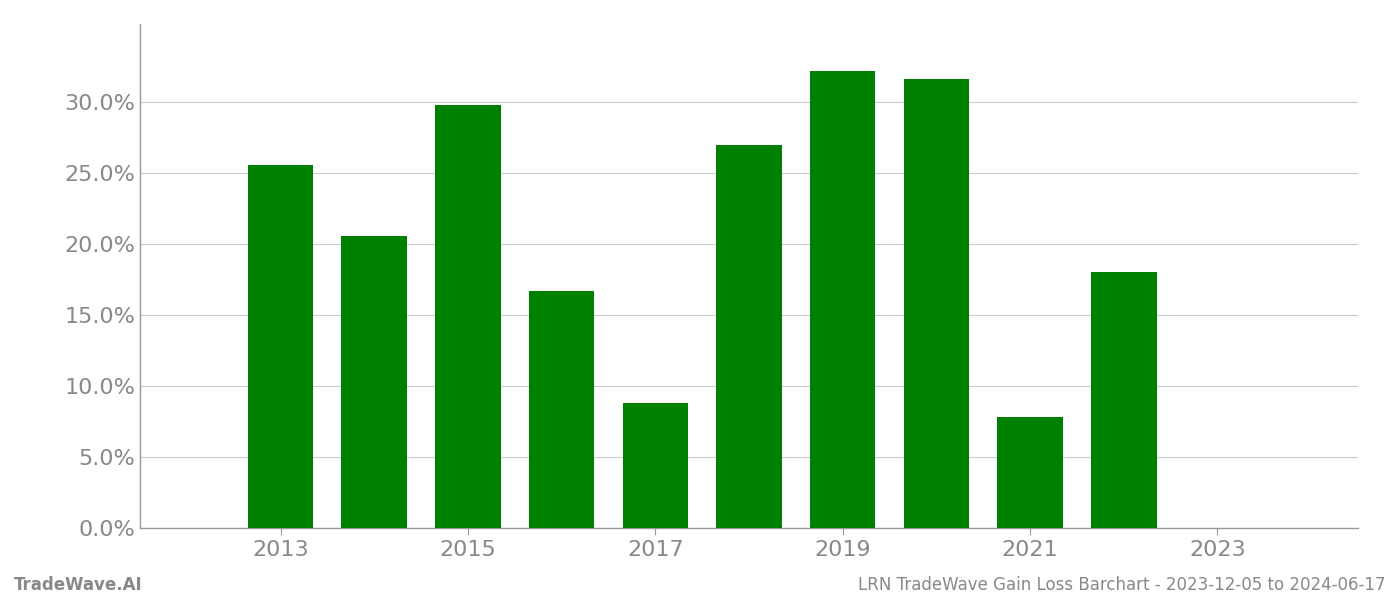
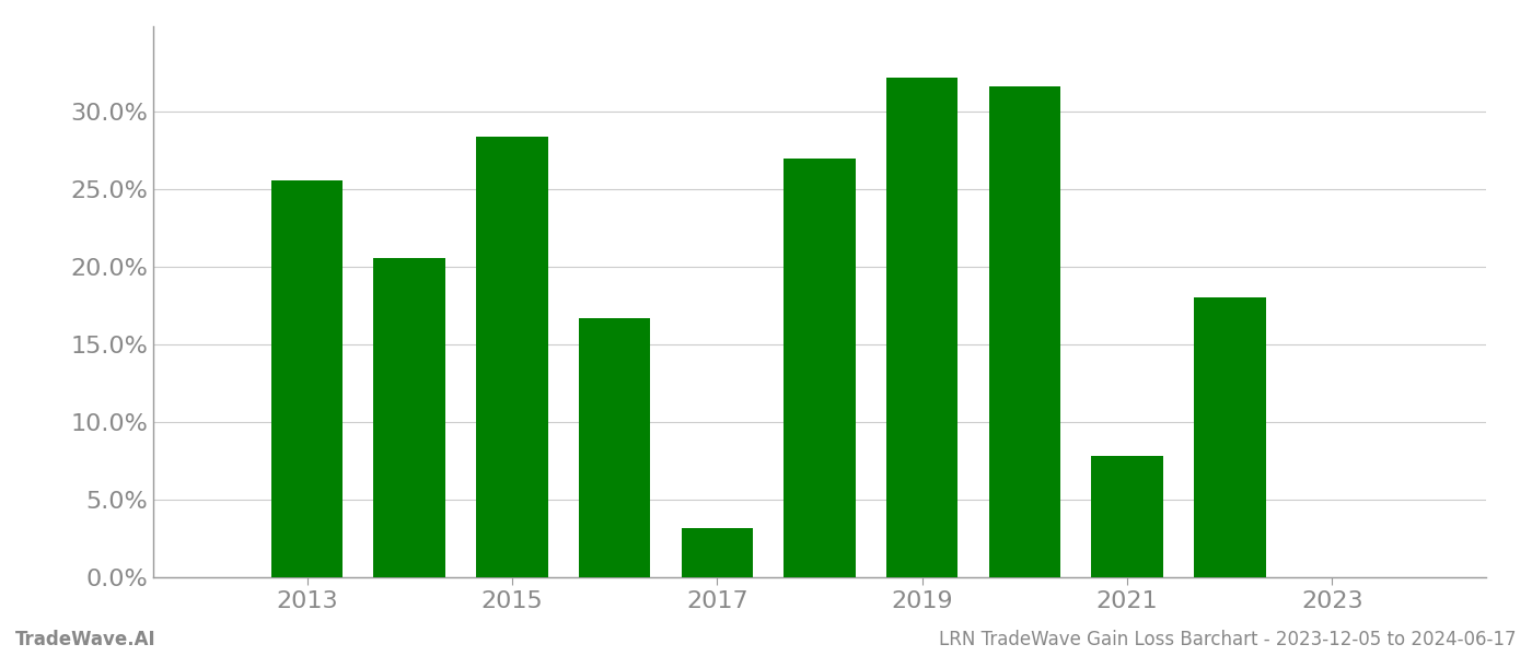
2015: 29.8% -> 28.4%
2017: 8.8% -> 3.2%
